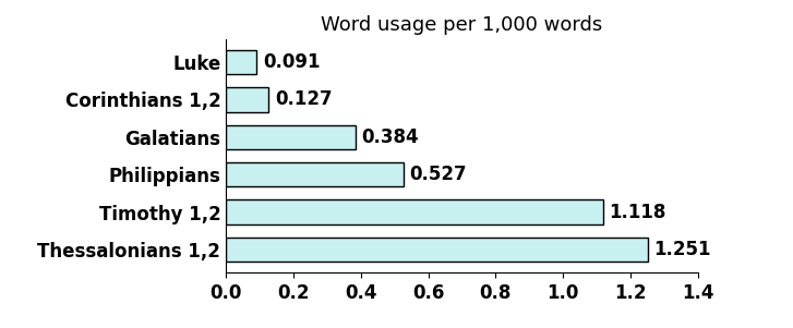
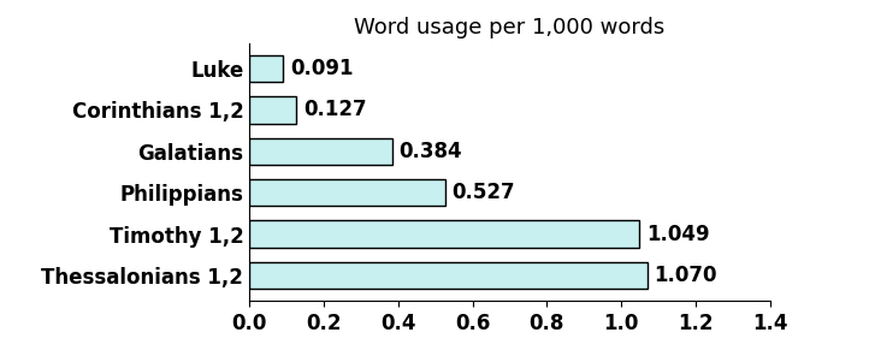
Timothy 1,2: 1.118 -> 1.049
Thessalonians 1,2: 1.251 -> 1.070
